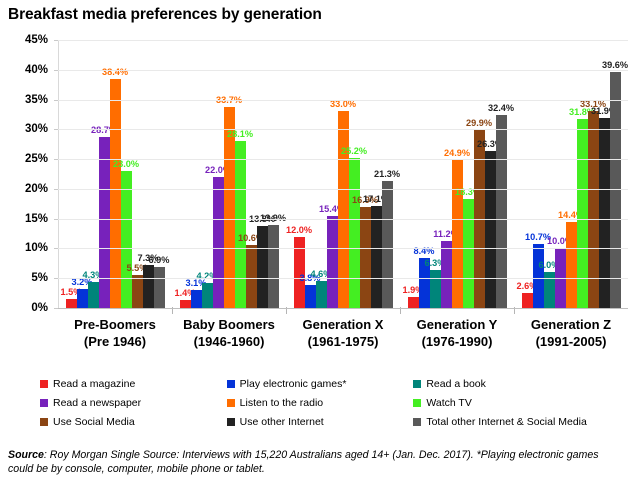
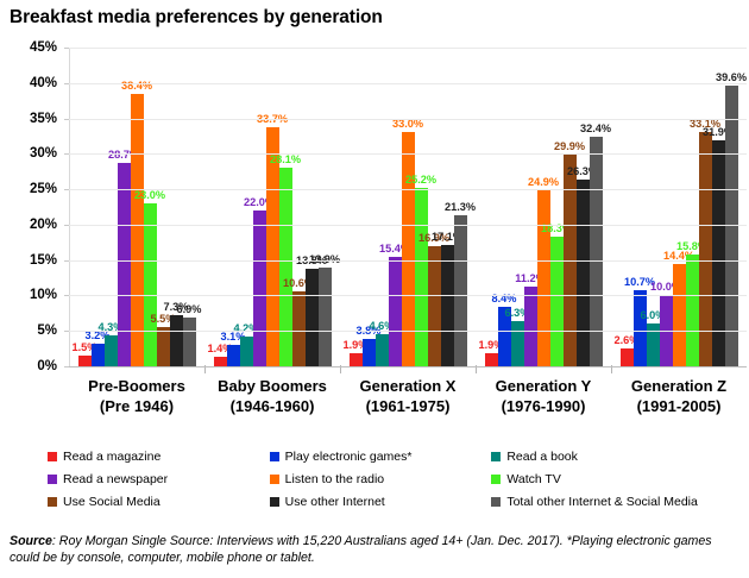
Read a magazine/Generation X (1961-1975): 12.0% -> 1.9%
Watch TV/Generation Z (1991-2005): 31.8% -> 15.8%
